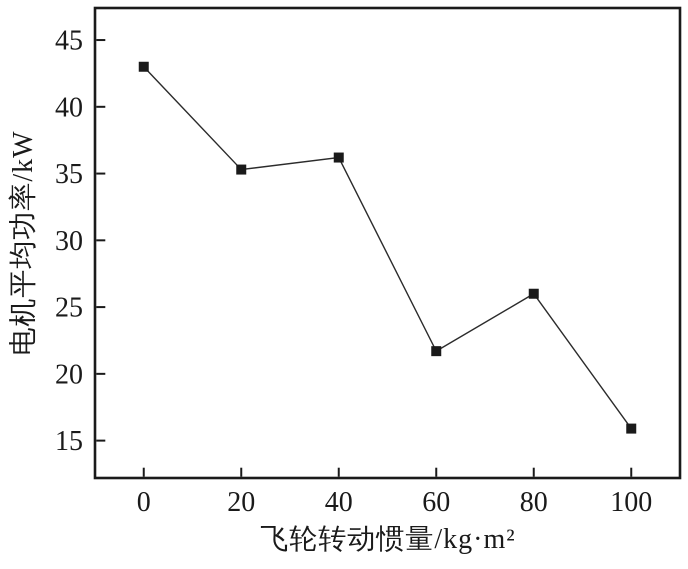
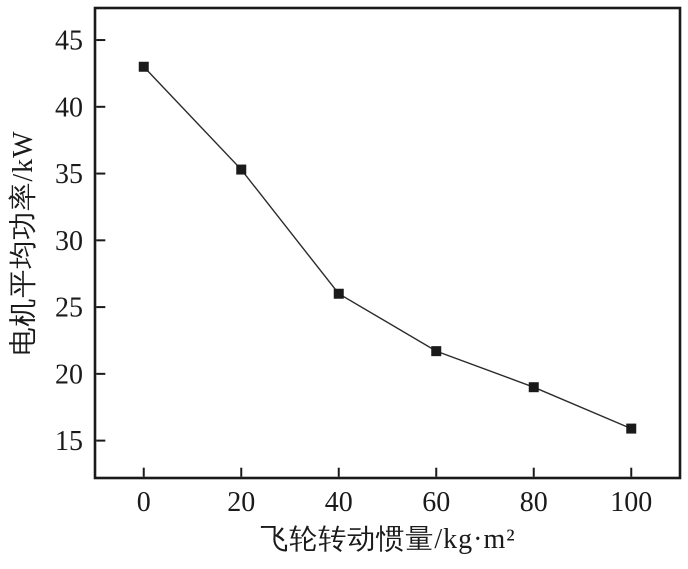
40: 36.2 -> 26.0
80: 26.0 -> 19.0
